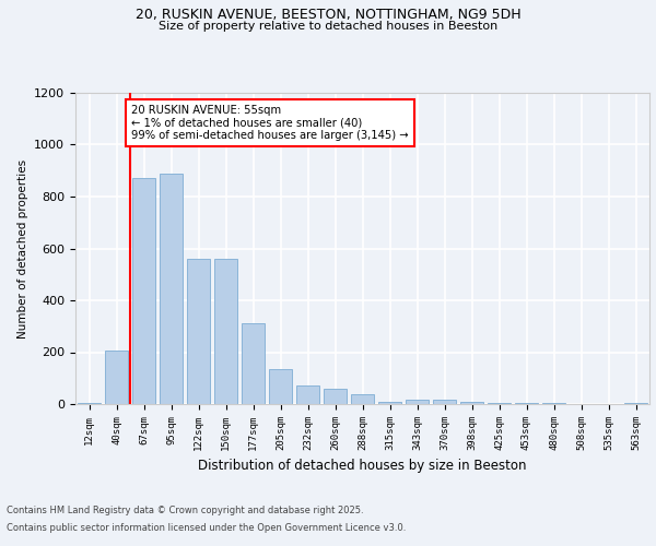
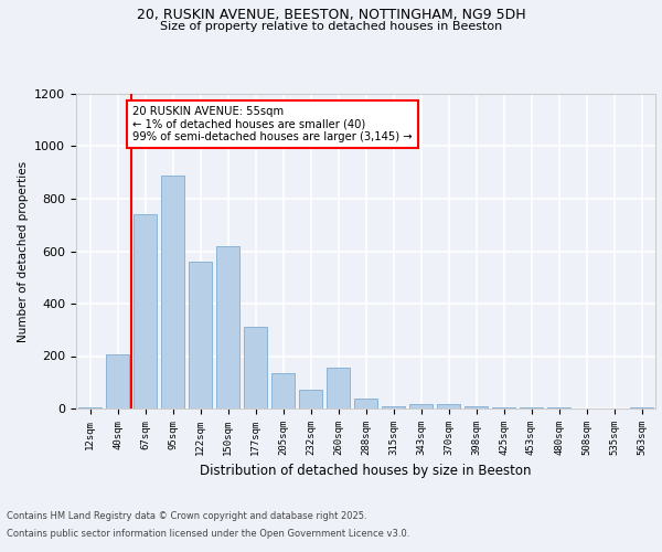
67sqm: 870 -> 740
150sqm: 560 -> 620
260sqm: 60 -> 155
